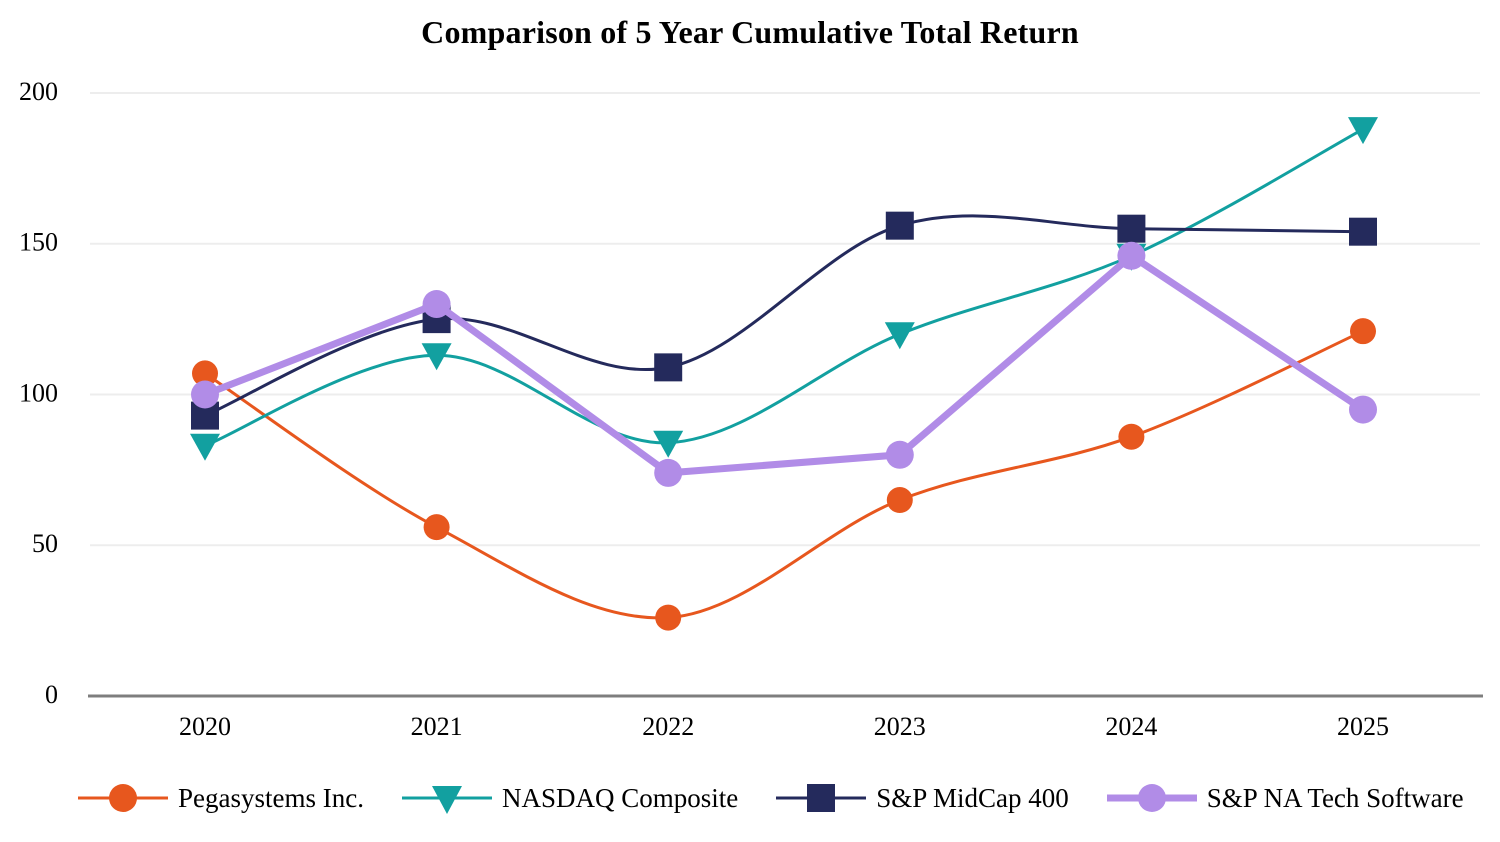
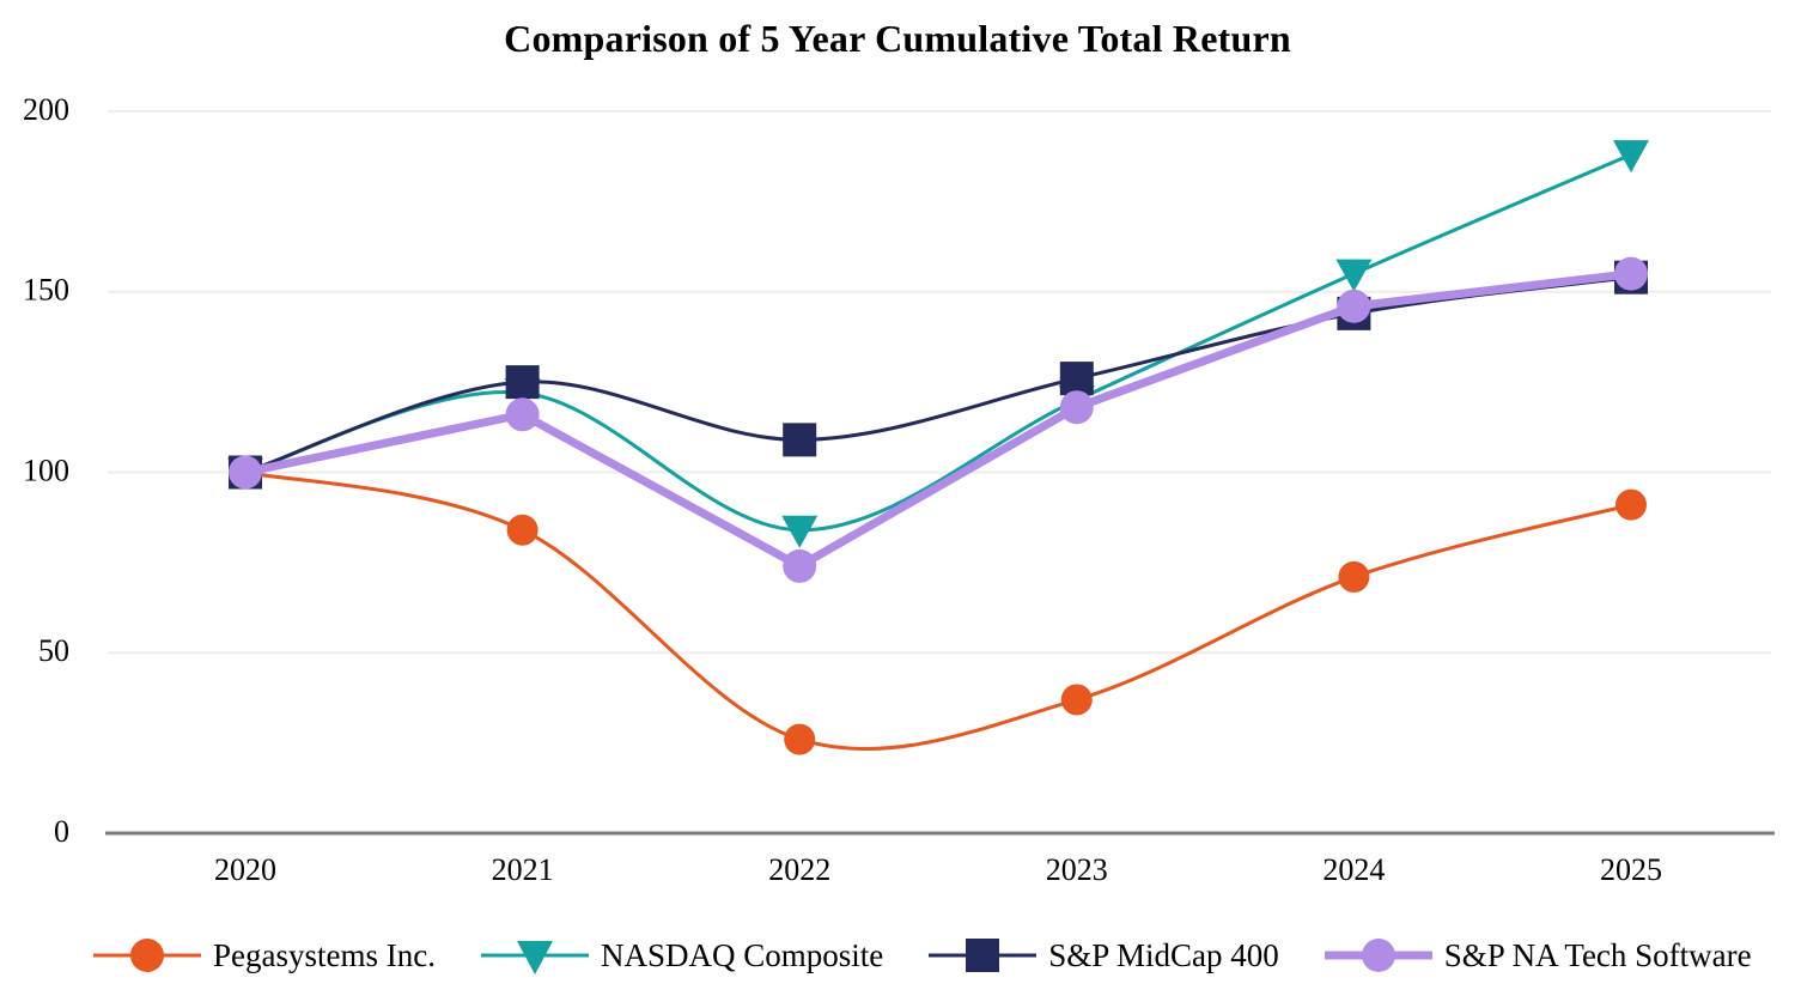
Pegasystems Inc./2020: 107 -> 100
NASDAQ Composite/2020: 83 -> 100
S&P MidCap 400/2020: 93 -> 100
Pegasystems Inc./2021: 56 -> 84
NASDAQ Composite/2021: 113 -> 122
S&P NA Tech Software/2021: 130 -> 116
Pegasystems Inc./2023: 65 -> 37
S&P MidCap 400/2023: 156 -> 126
S&P NA Tech Software/2023: 80 -> 118
Pegasystems Inc./2024: 86 -> 71
NASDAQ Composite/2024: 146 -> 155
S&P MidCap 400/2024: 155 -> 144
Pegasystems Inc./2025: 121 -> 91
S&P NA Tech Software/2025: 95 -> 155
